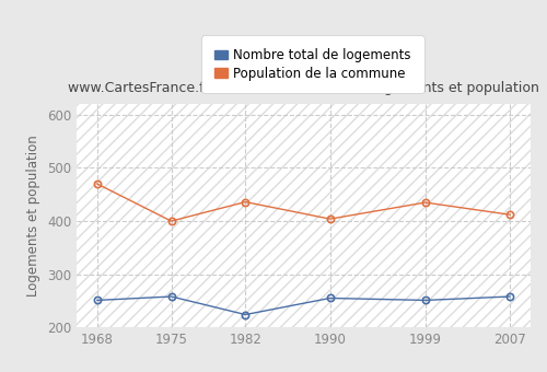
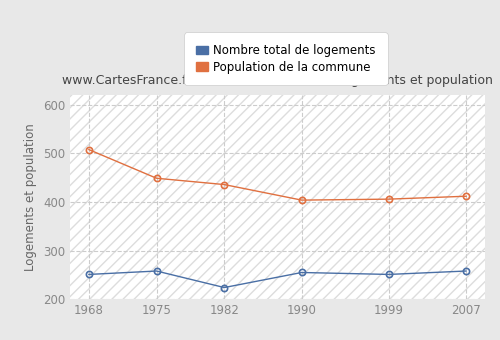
Population de la commune/1968: 470 -> 508
Population de la commune/1975: 400 -> 449
Population de la commune/1999: 435 -> 406
